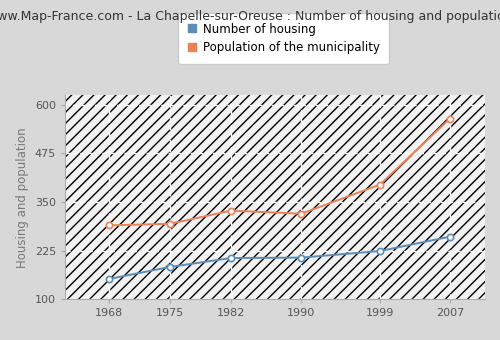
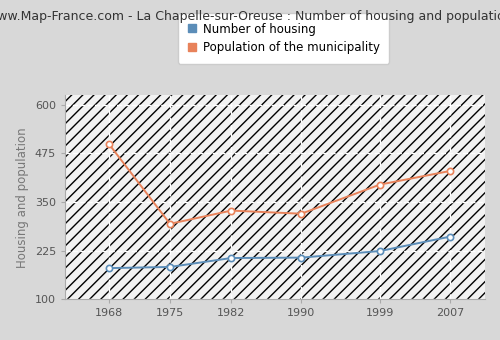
Number of housing/1968: 152 -> 180
Population of the municipality/1968: 290 -> 500
Population of the municipality/2007: 565 -> 430
